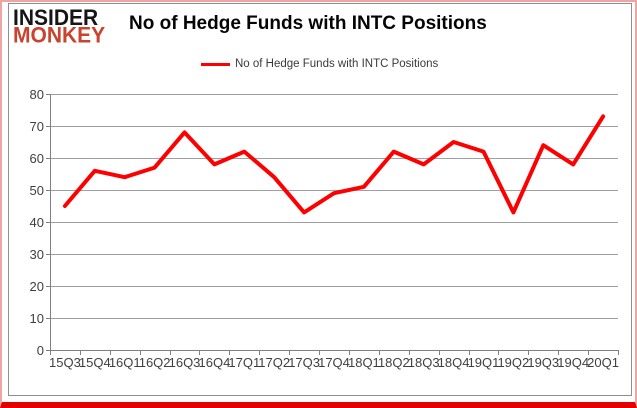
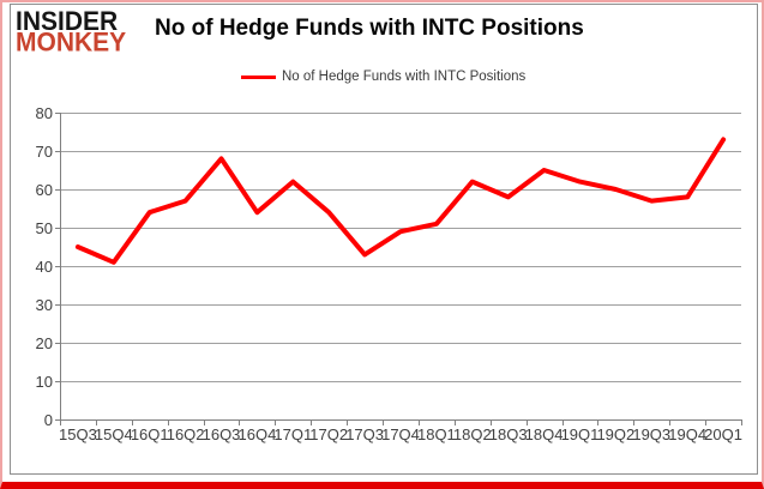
15Q4: 56 -> 41
16Q4: 58 -> 54
19Q2: 43 -> 60
19Q3: 64 -> 57
